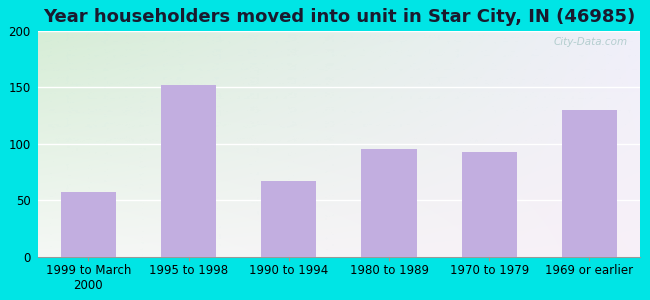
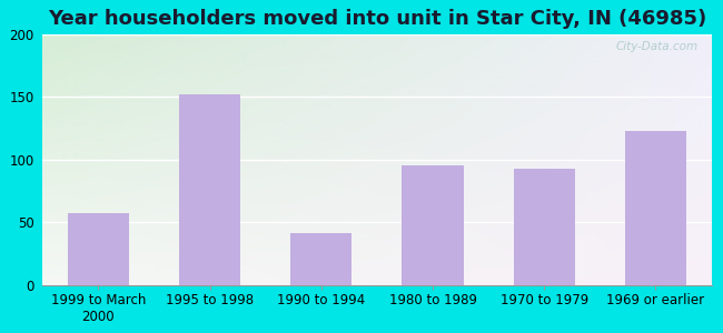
1990 to 1994: 67 -> 41
1969 or earlier: 130 -> 123
